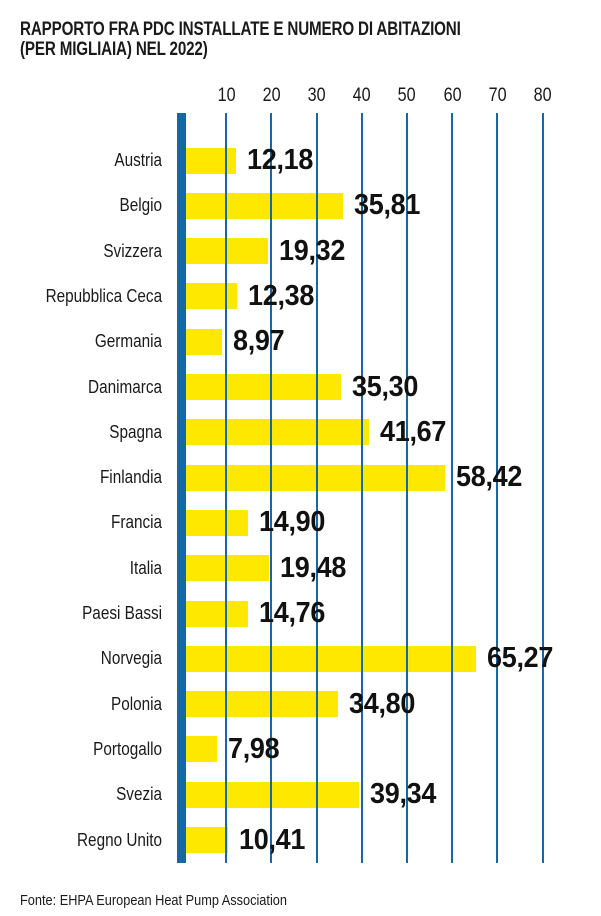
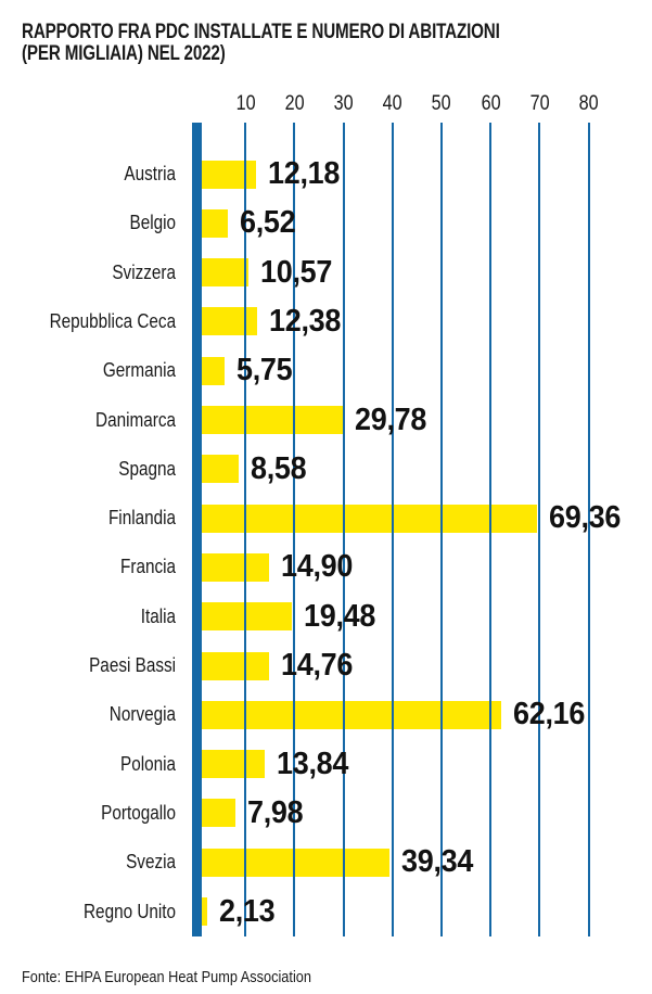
Belgio: 35,81 -> 6,52
Svizzera: 19,32 -> 10,57
Germania: 8,97 -> 5,75
Danimarca: 35,30 -> 29,78
Spagna: 41,67 -> 8,58
Finlandia: 58,42 -> 69,36
Norvegia: 65,27 -> 62,16
Polonia: 34,80 -> 13,84
Regno Unito: 10,41 -> 2,13
